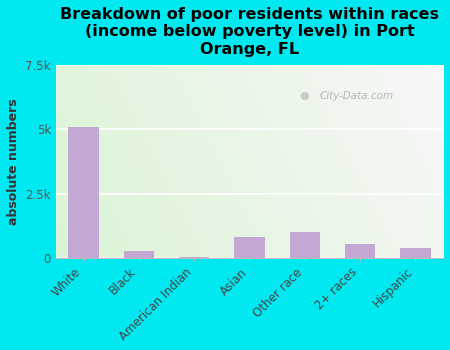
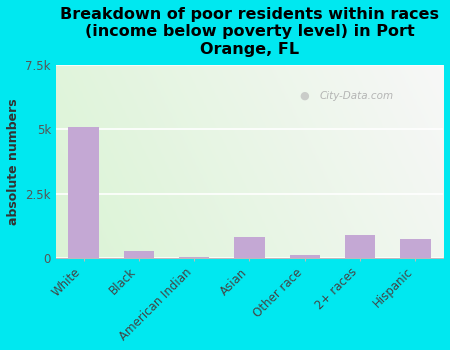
Other race: 1.00k -> 0.13k
2+ races: 0.55k -> 0.90k
Hispanic: 0.40k -> 0.75k
